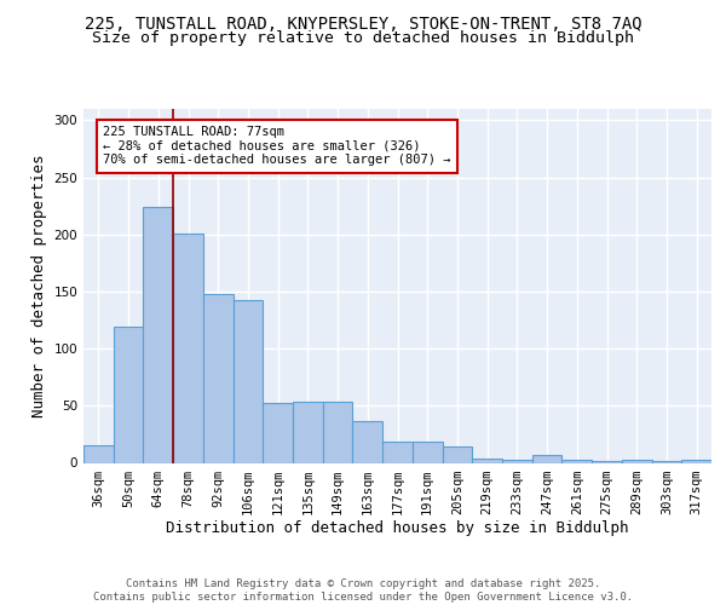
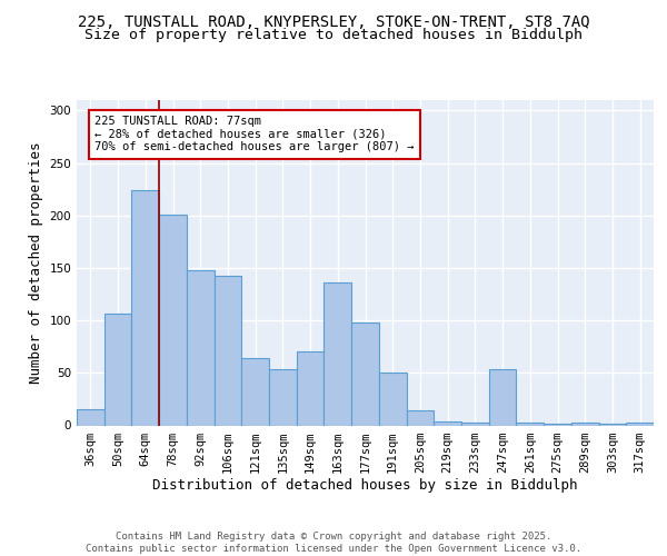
50sqm: 119 -> 106
121sqm: 52 -> 64
149sqm: 53 -> 70
163sqm: 37 -> 136
177sqm: 19 -> 98
191sqm: 19 -> 50
247sqm: 7 -> 54
